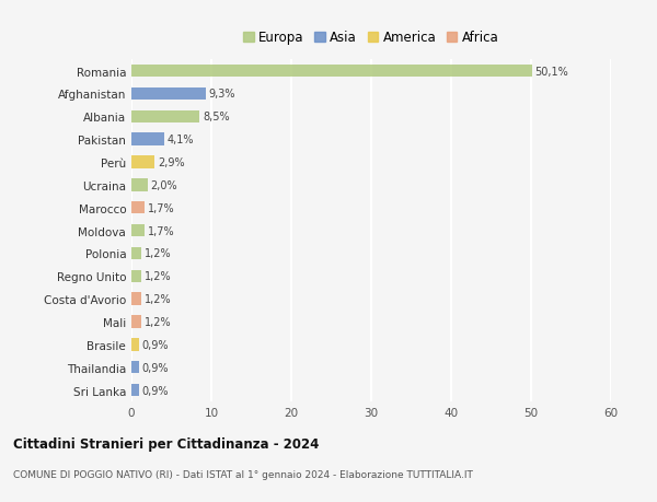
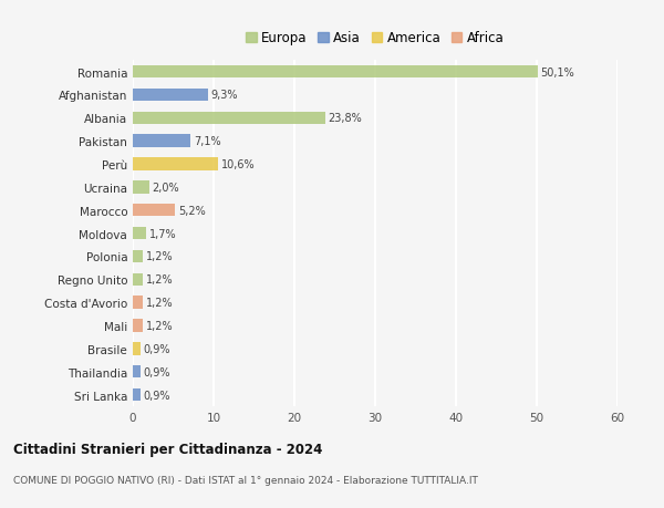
Albania: 8,5% -> 23,8%
Pakistan: 4,1% -> 7,1%
Perù: 2,9% -> 10,6%
Marocco: 1,7% -> 5,2%
